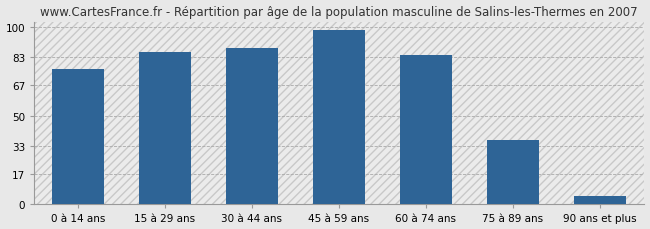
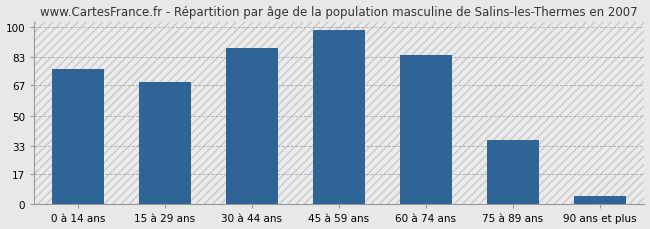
15 à 29 ans: 86 -> 69
